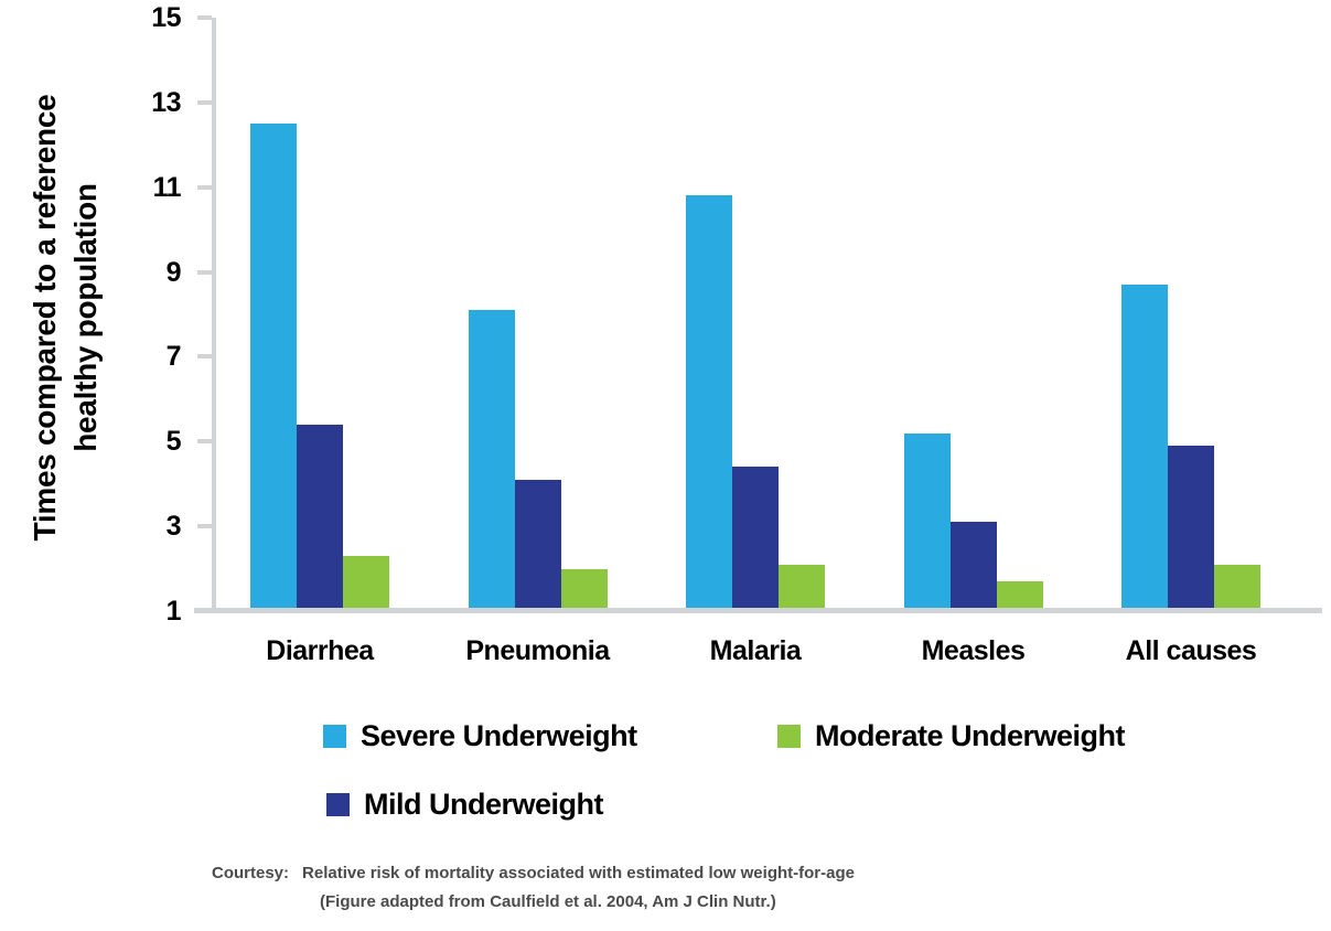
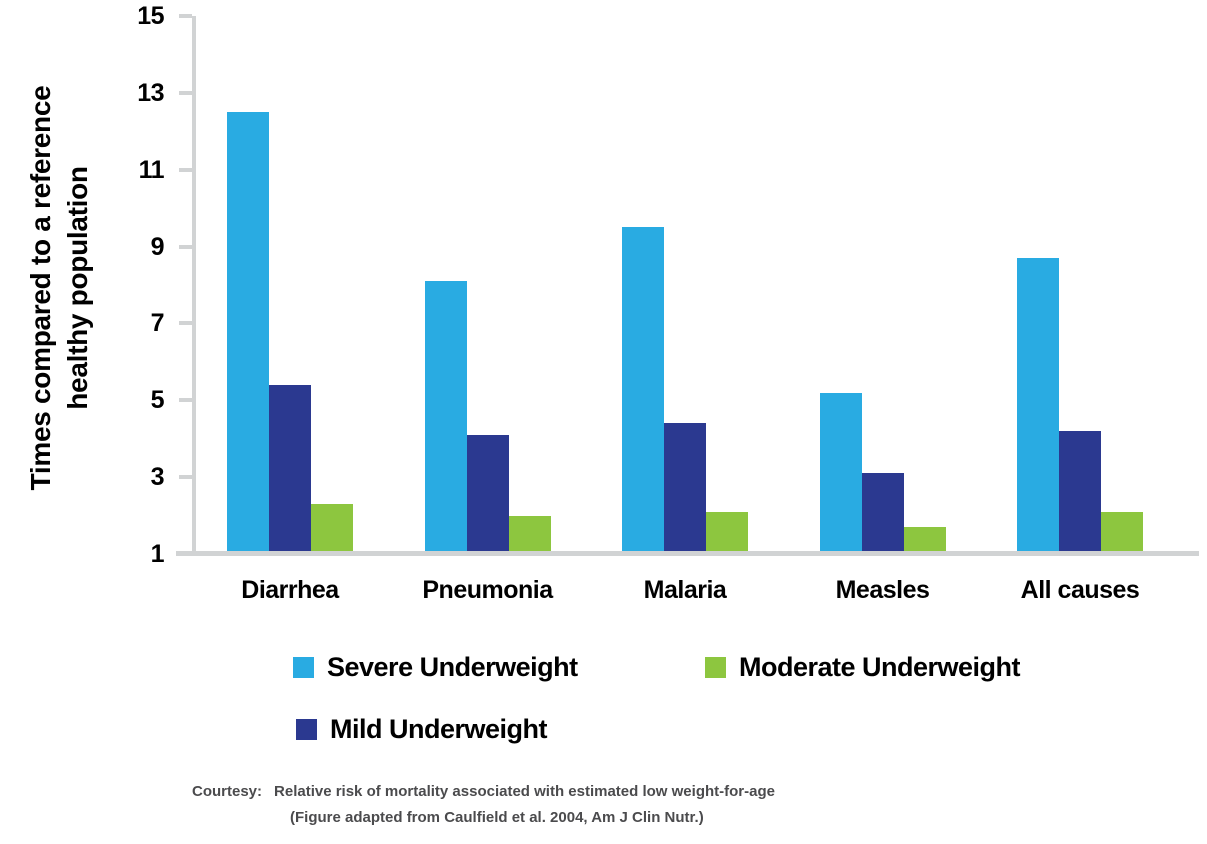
Severe Underweight/Malaria: 10.8 -> 9.5
Mild Underweight/All causes: 4.9 -> 4.2
